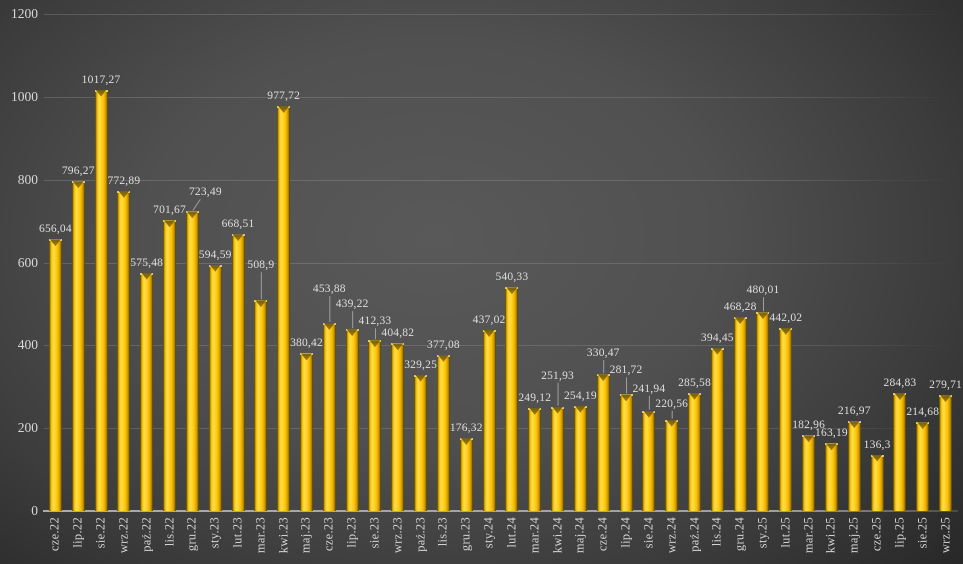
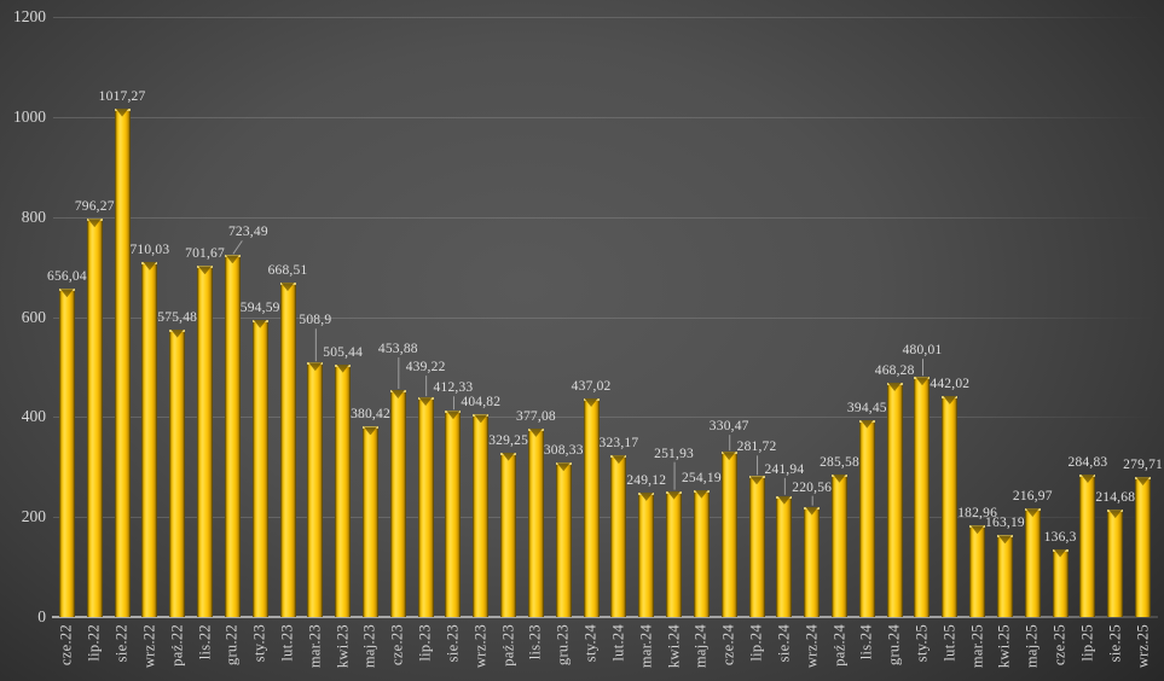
wrz.22: 772,89 -> 710,03
kwi.23: 977,72 -> 505,44
gru.23: 176,32 -> 308,33
lut.24: 540,33 -> 323,17
